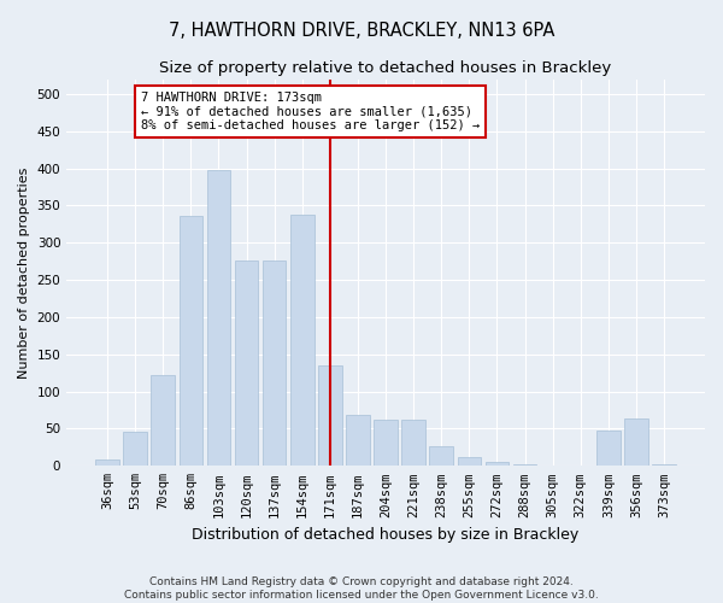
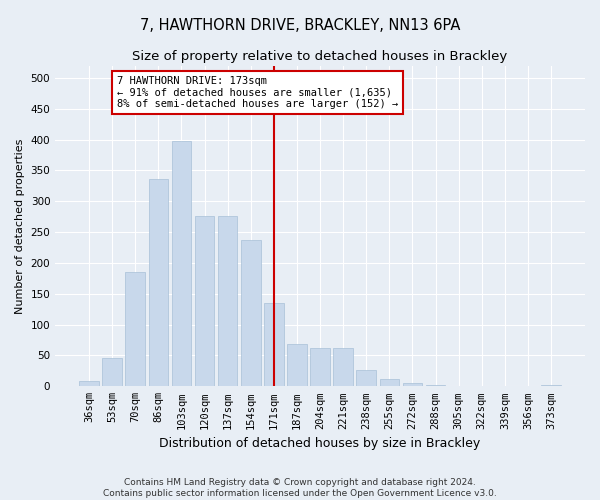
70sqm: 122 -> 185
154sqm: 338 -> 238
339sqm: 48 -> 1
356sqm: 64 -> 1
